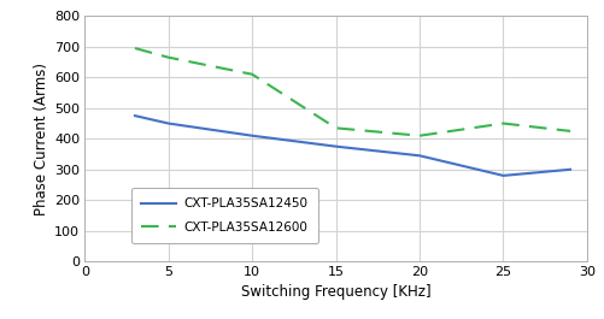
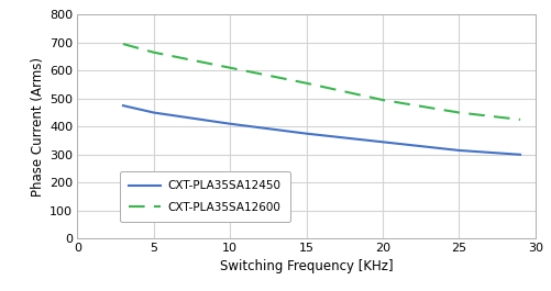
CXT-PLA35SA12600/15: 435 -> 555
CXT-PLA35SA12600/20: 410 -> 495
CXT-PLA35SA12450/25: 280 -> 315
